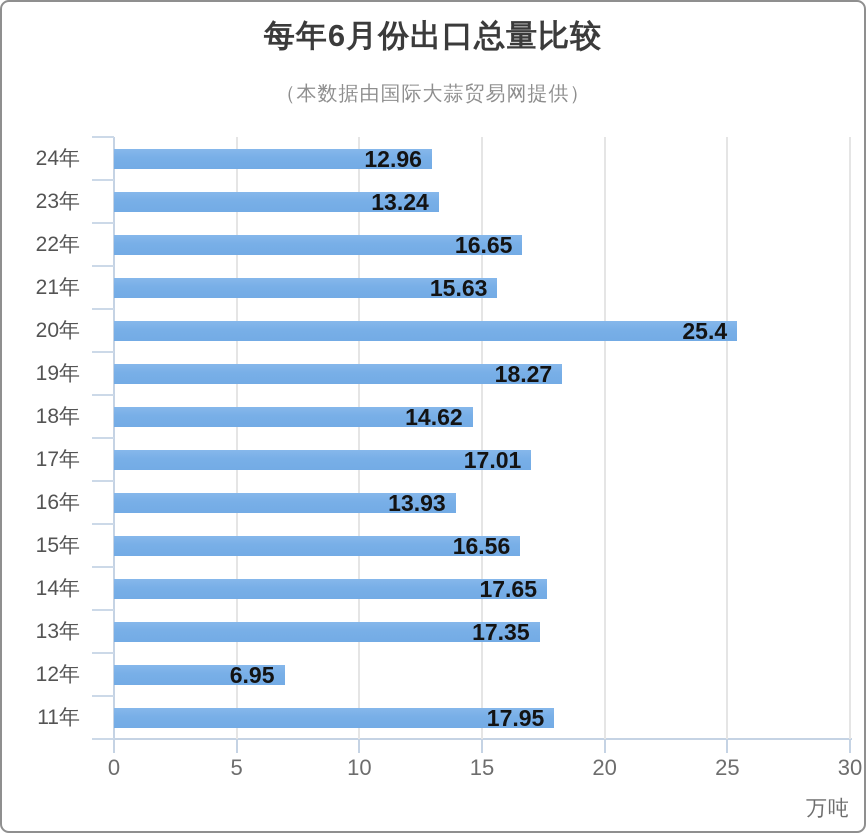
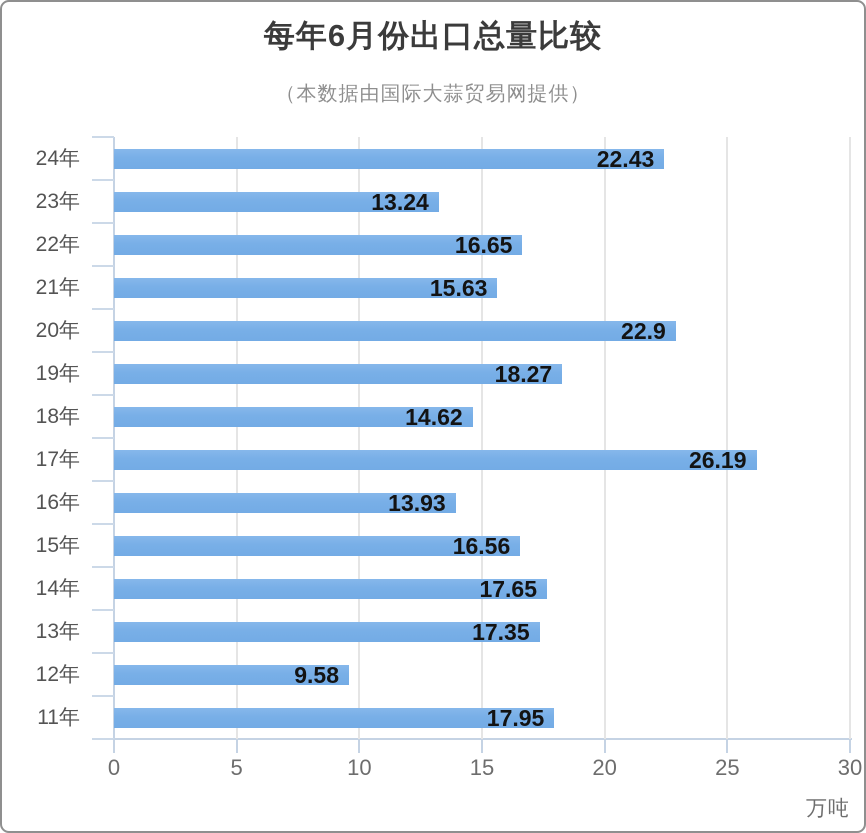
24年: 12.96 -> 22.43
20年: 25.4 -> 22.9
17年: 17.01 -> 26.19
12年: 6.95 -> 9.58
